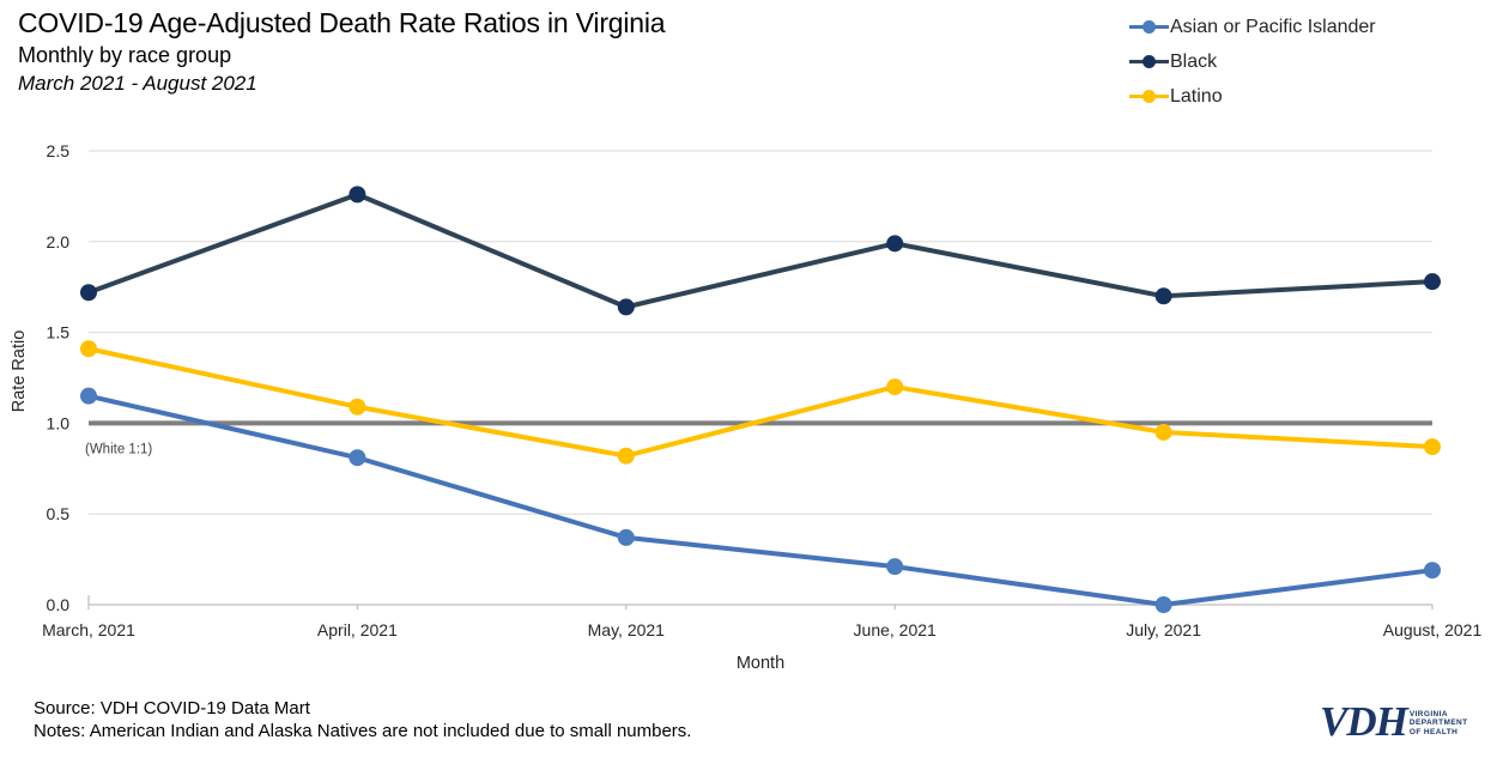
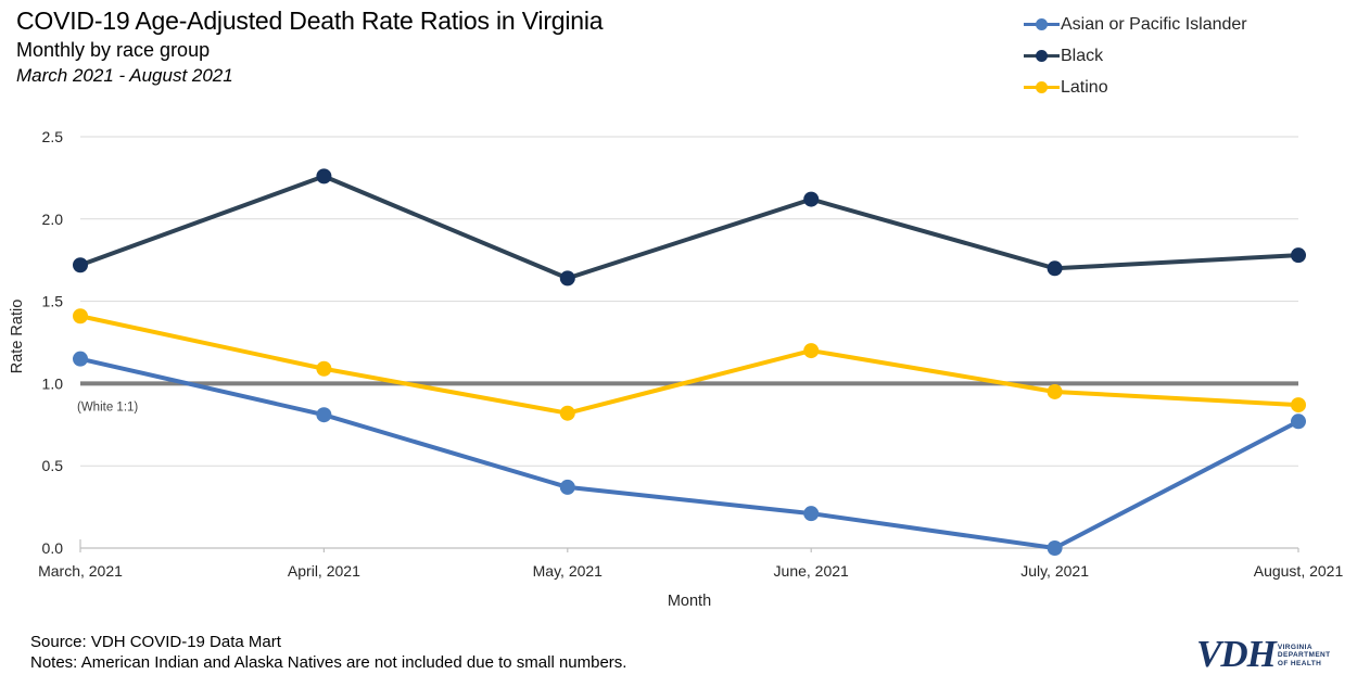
Black/June, 2021: 1.99 -> 2.12
Asian or Pacific Islander/August, 2021: 0.19 -> 0.77
